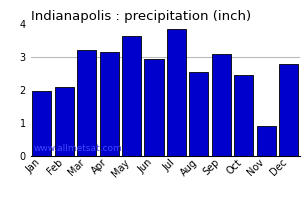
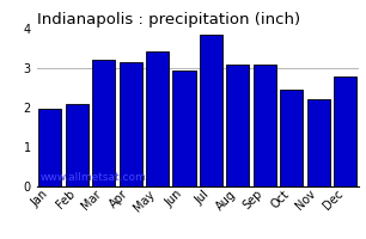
May: 3.65 -> 3.42
Aug: 2.55 -> 3.10
Nov: 0.90 -> 2.20
